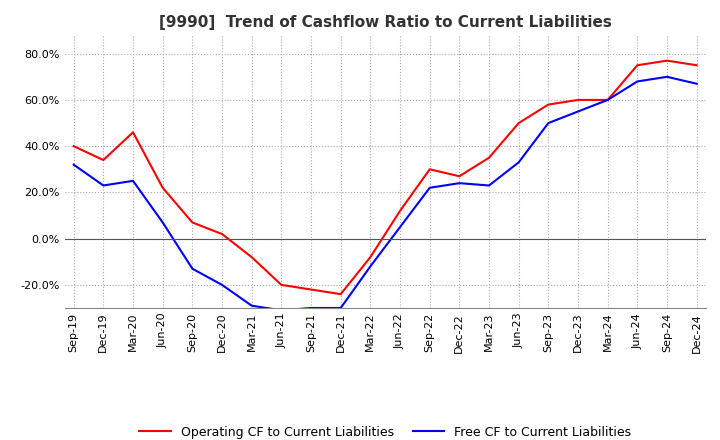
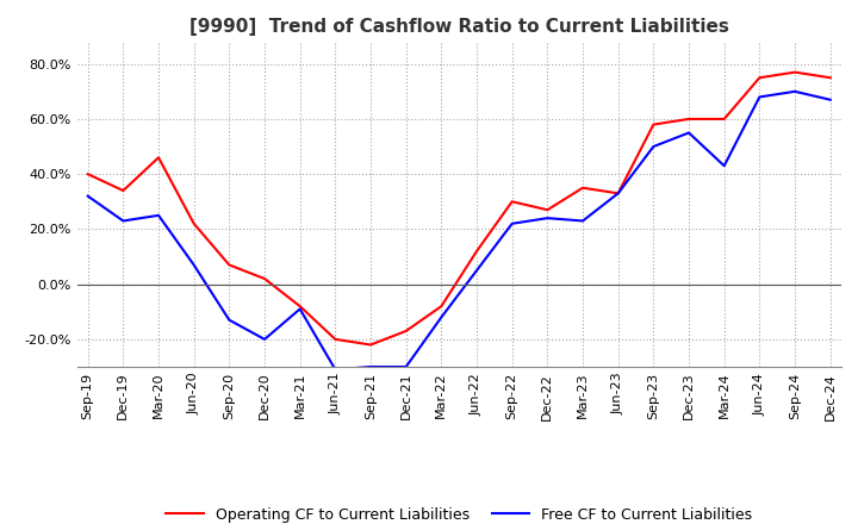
Free CF to Current Liabilities/Mar-21: -29% -> -9%
Operating CF to Current Liabilities/Dec-21: -24% -> -17%
Operating CF to Current Liabilities/Jun-23: 50% -> 33%
Free CF to Current Liabilities/Mar-24: 60% -> 43%
